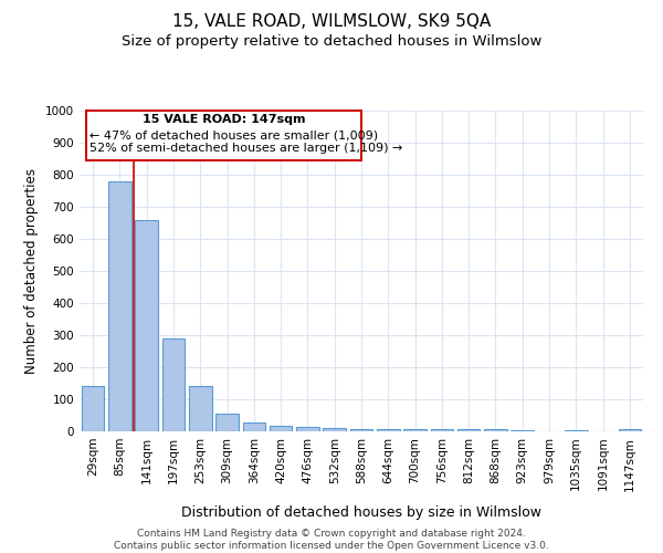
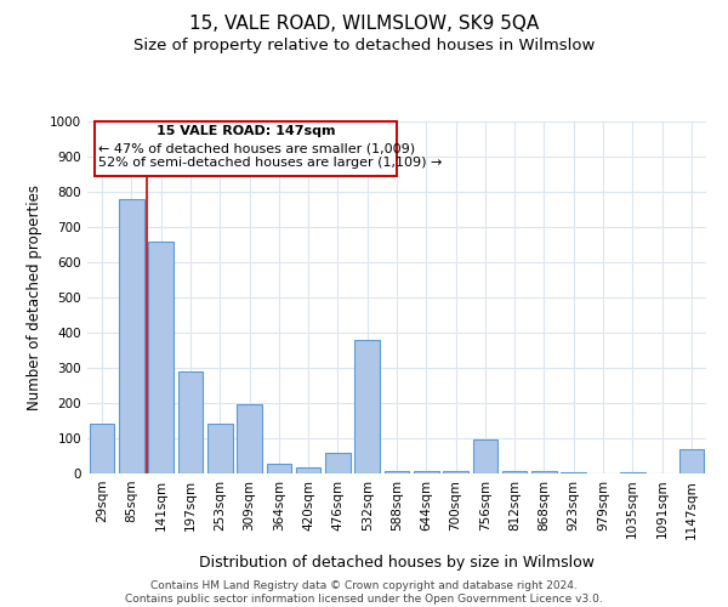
309sqm: 55 -> 195
476sqm: 14 -> 60
532sqm: 10 -> 380
756sqm: 7 -> 95
1147sqm: 8 -> 70
